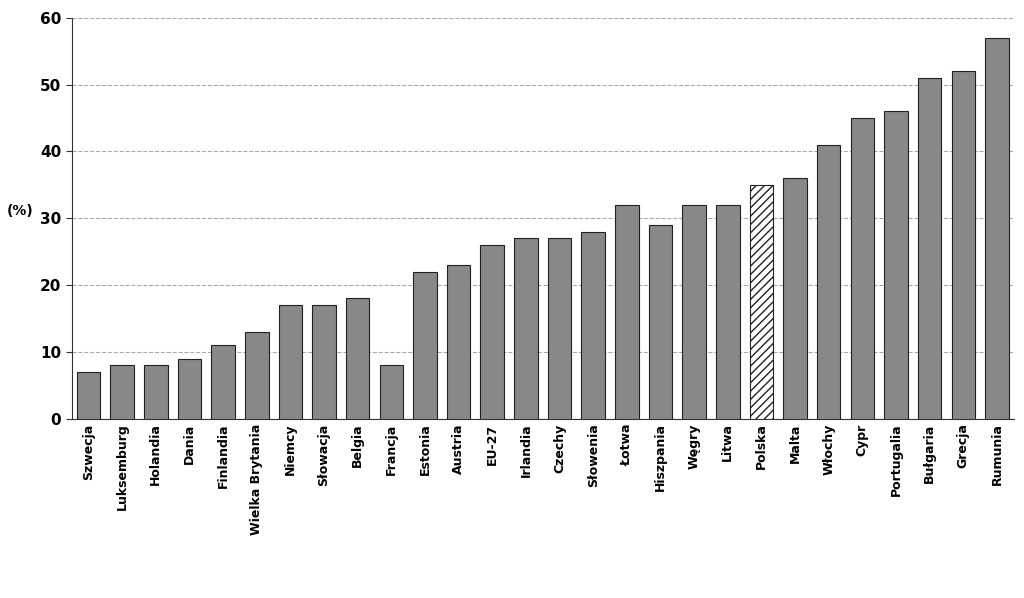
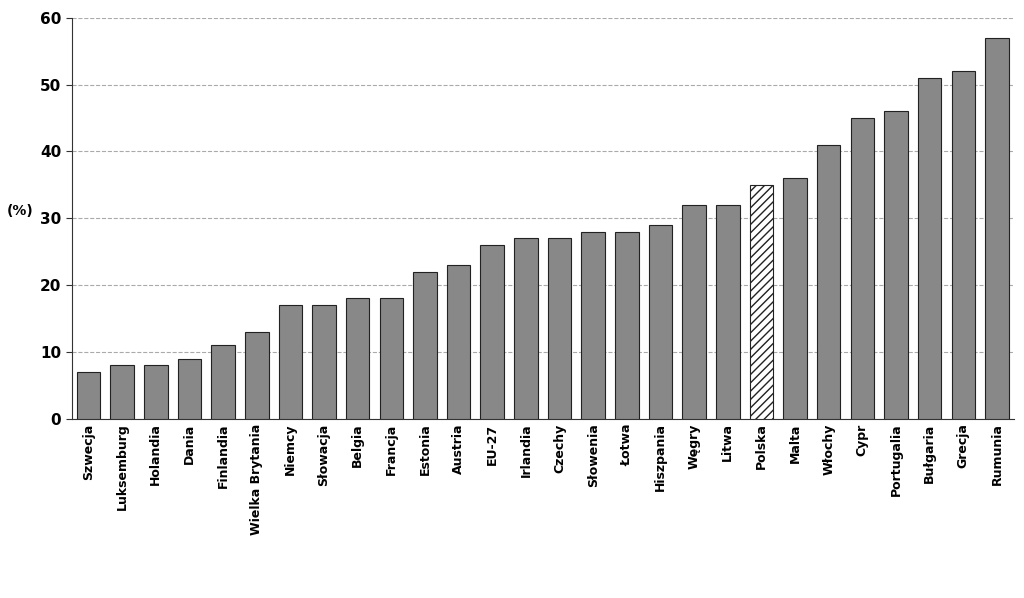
Francja: 8 -> 18
Łotwa: 32 -> 28
